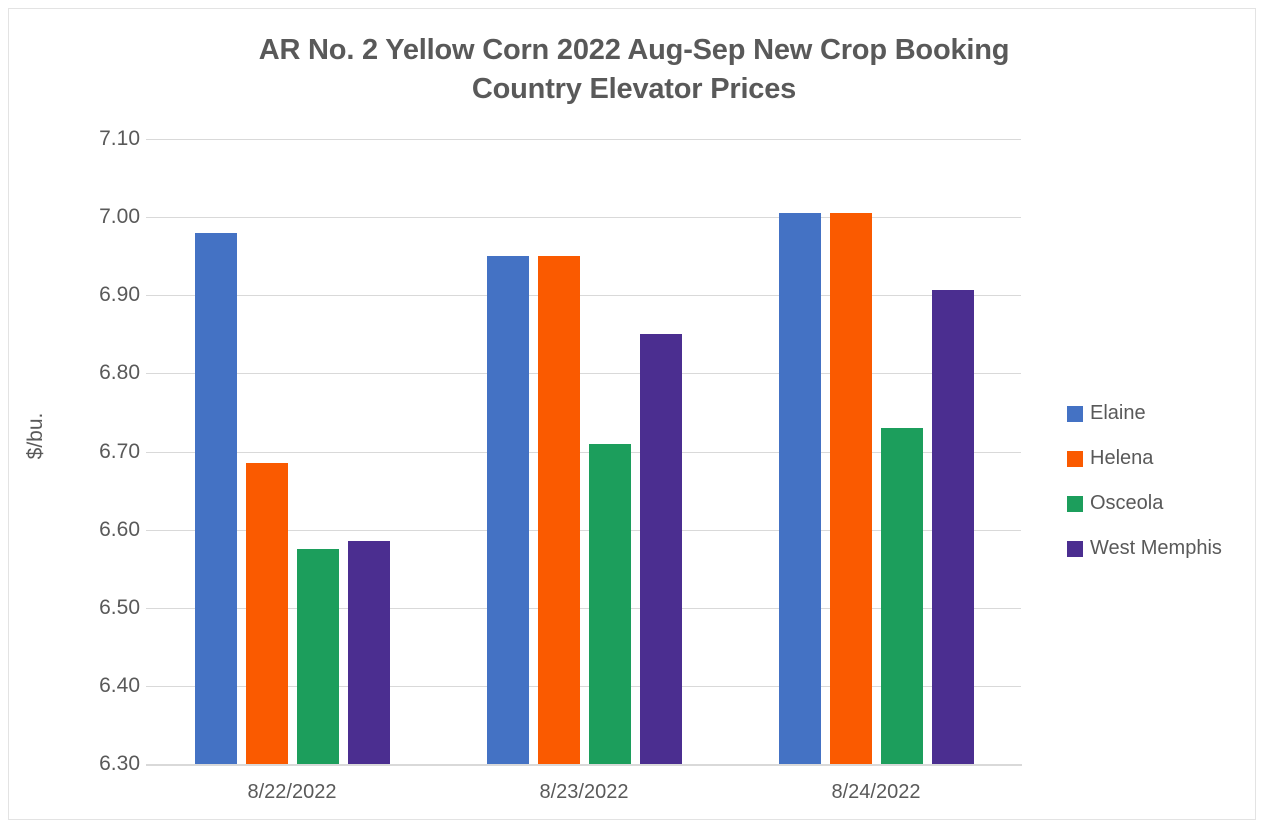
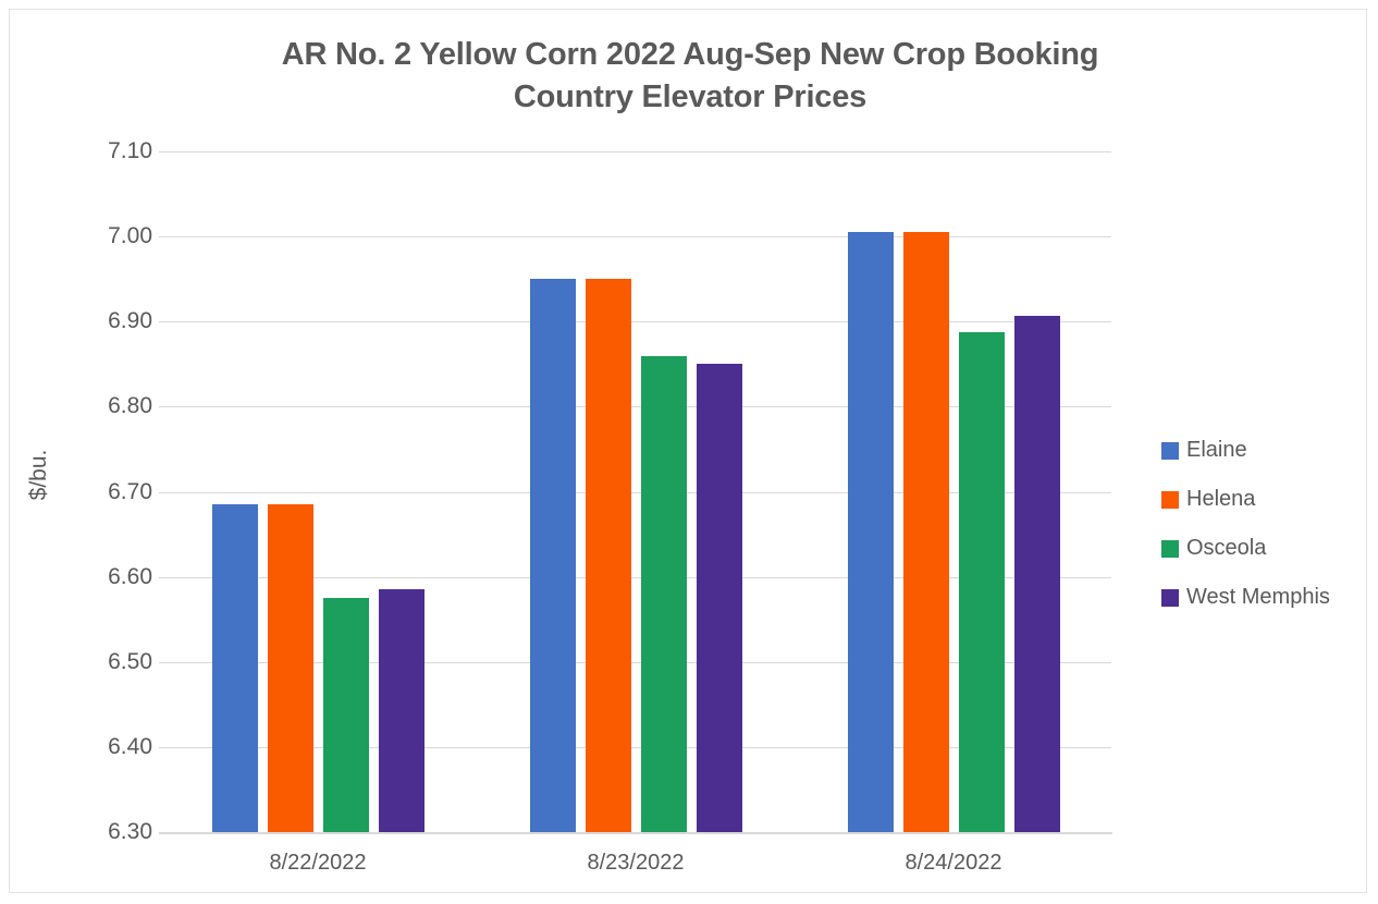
Elaine/8/22/2022: 6.98 -> 6.68
Osceola/8/23/2022: 6.71 -> 6.86
Osceola/8/24/2022: 6.73 -> 6.89
